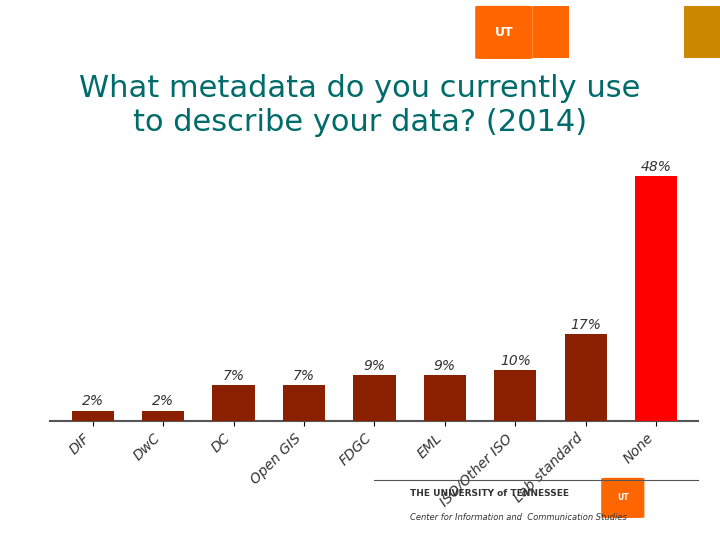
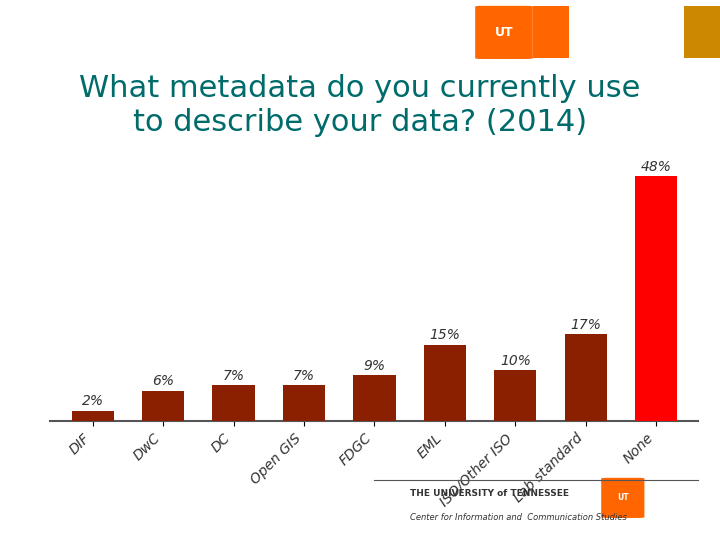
DwC: 2% -> 6%
EML: 9% -> 15%
